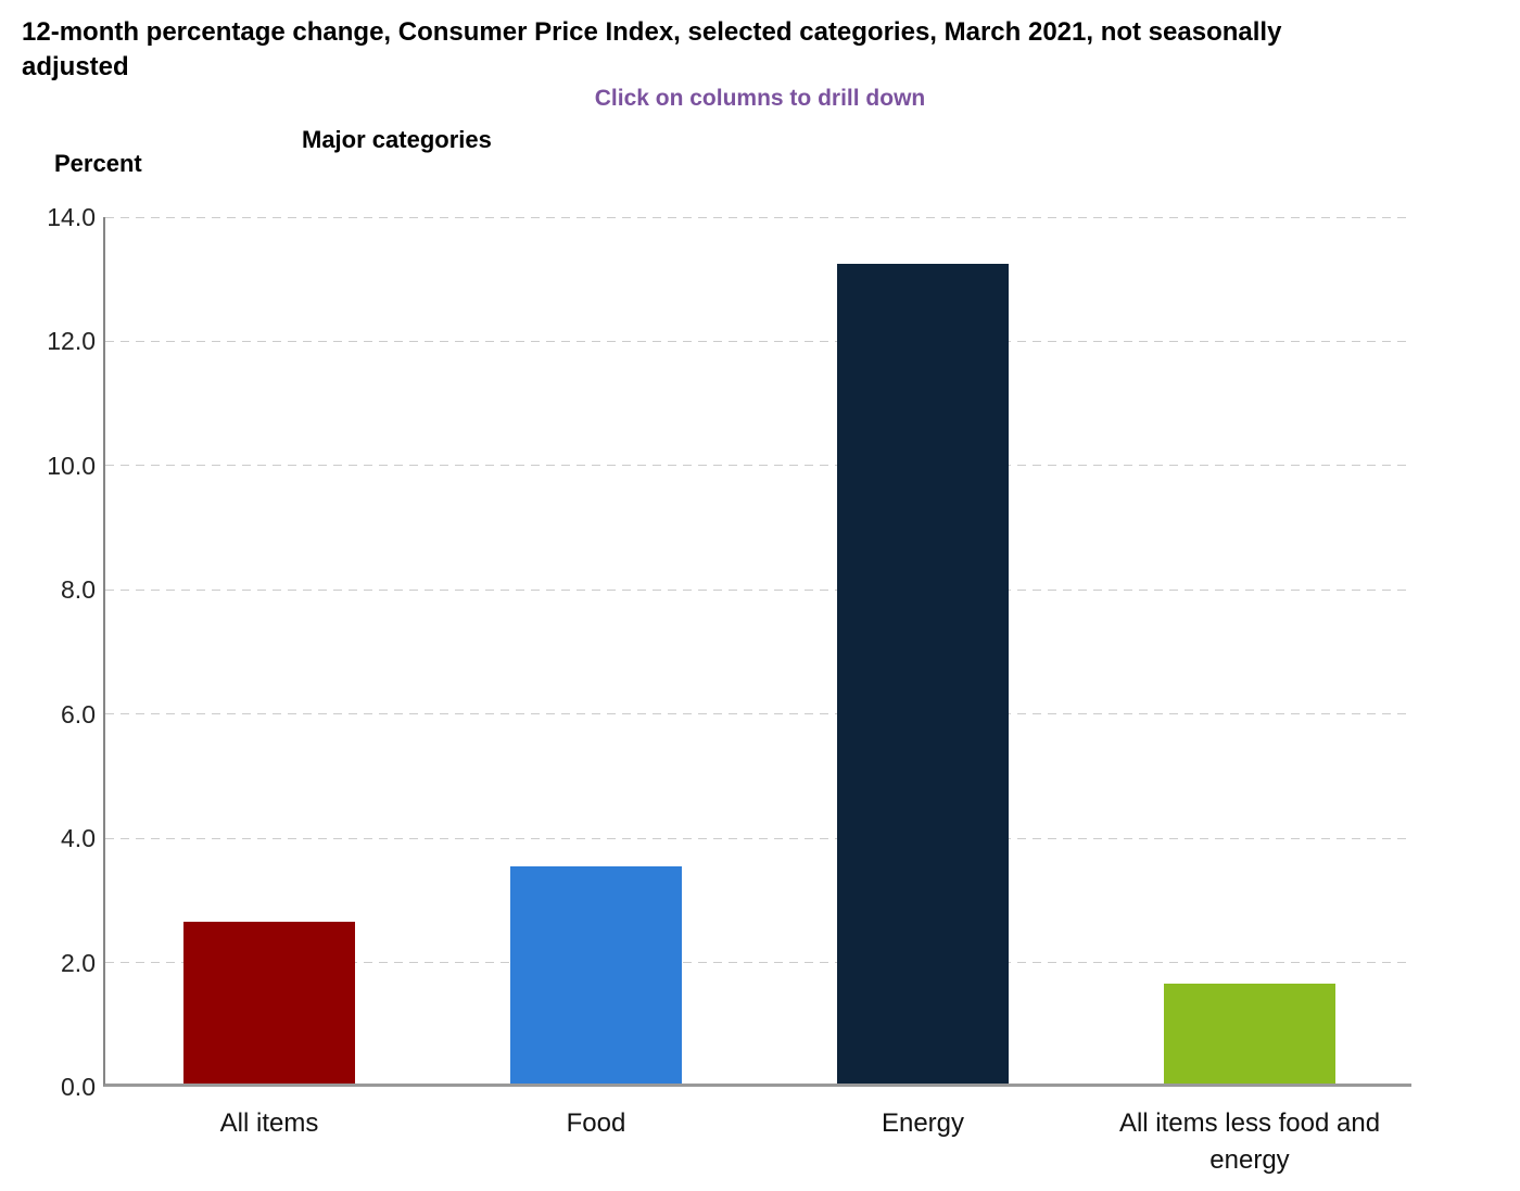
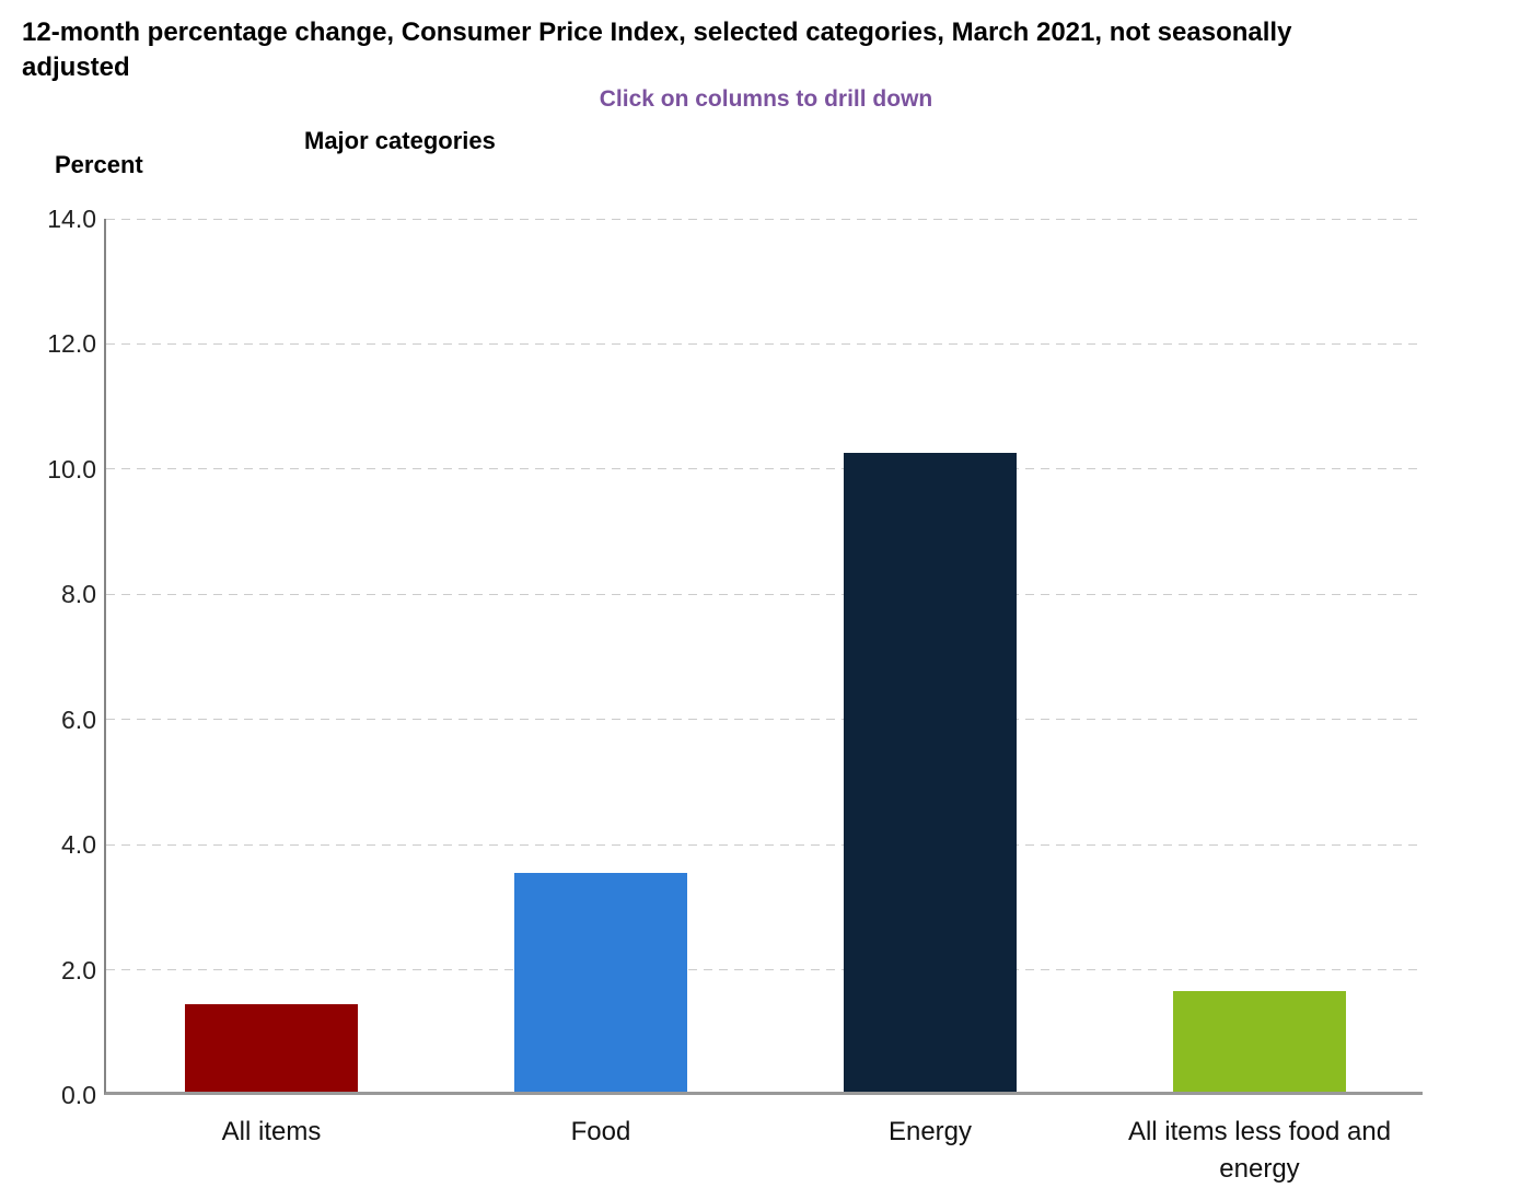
All items: 2.6 -> 1.4
Energy: 13.2 -> 10.2
